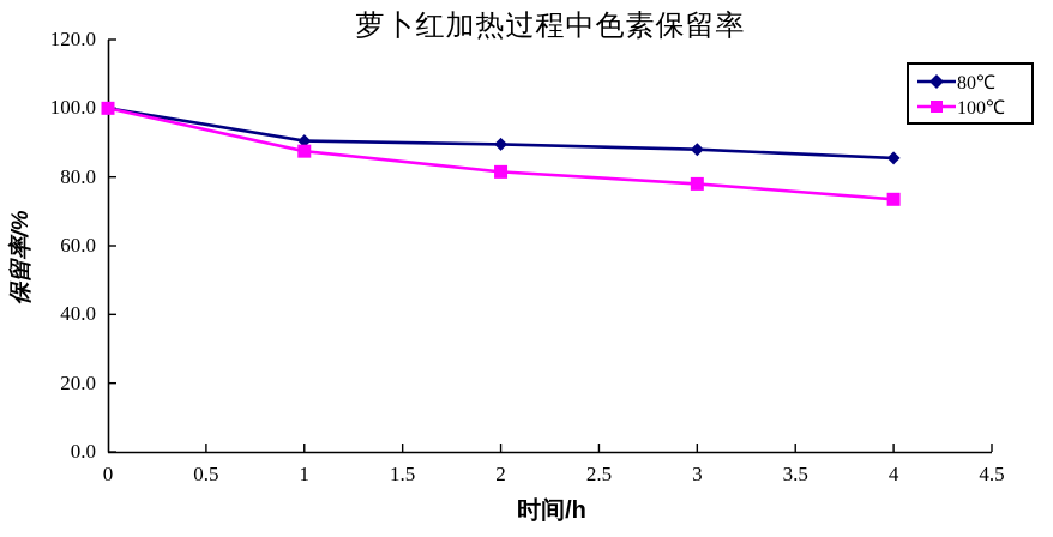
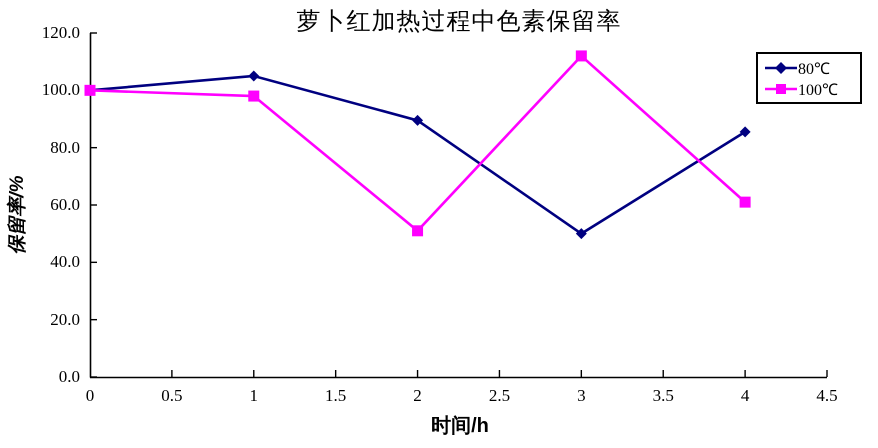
80℃/1: 90 -> 105
100℃/1: 88 -> 98
100℃/2: 82 -> 51
80℃/3: 88 -> 50
100℃/3: 78 -> 112
100℃/4: 74 -> 61
